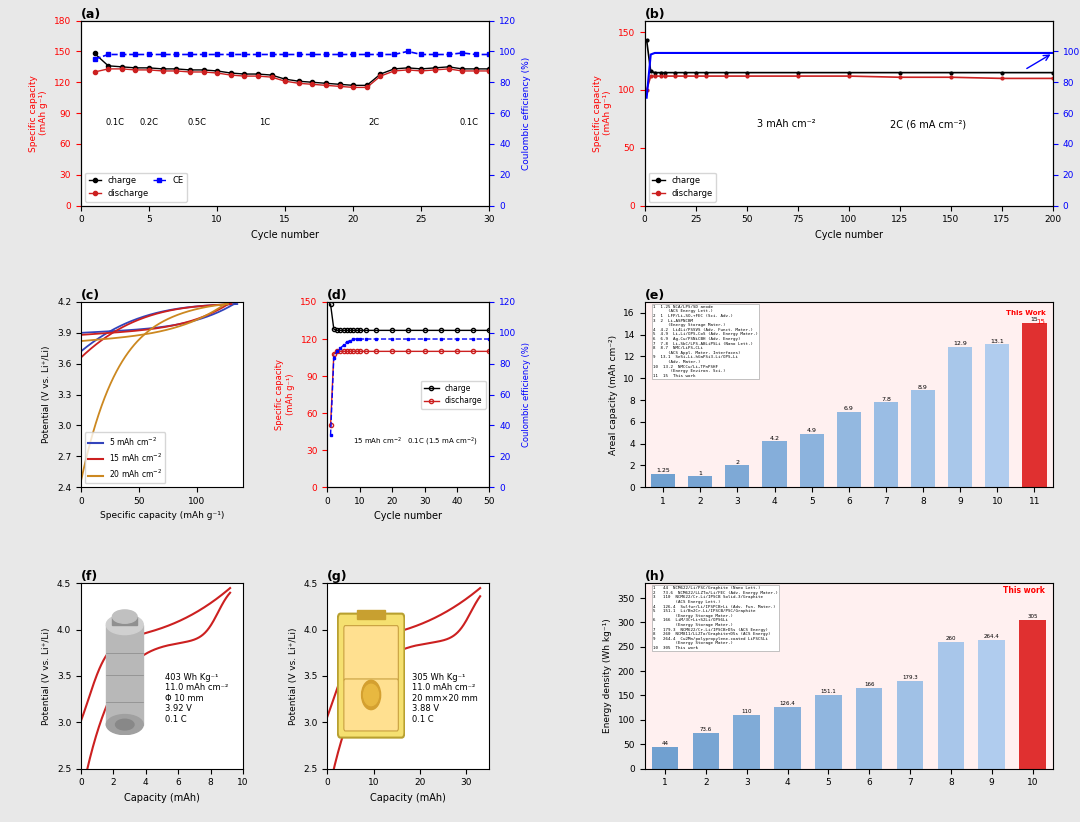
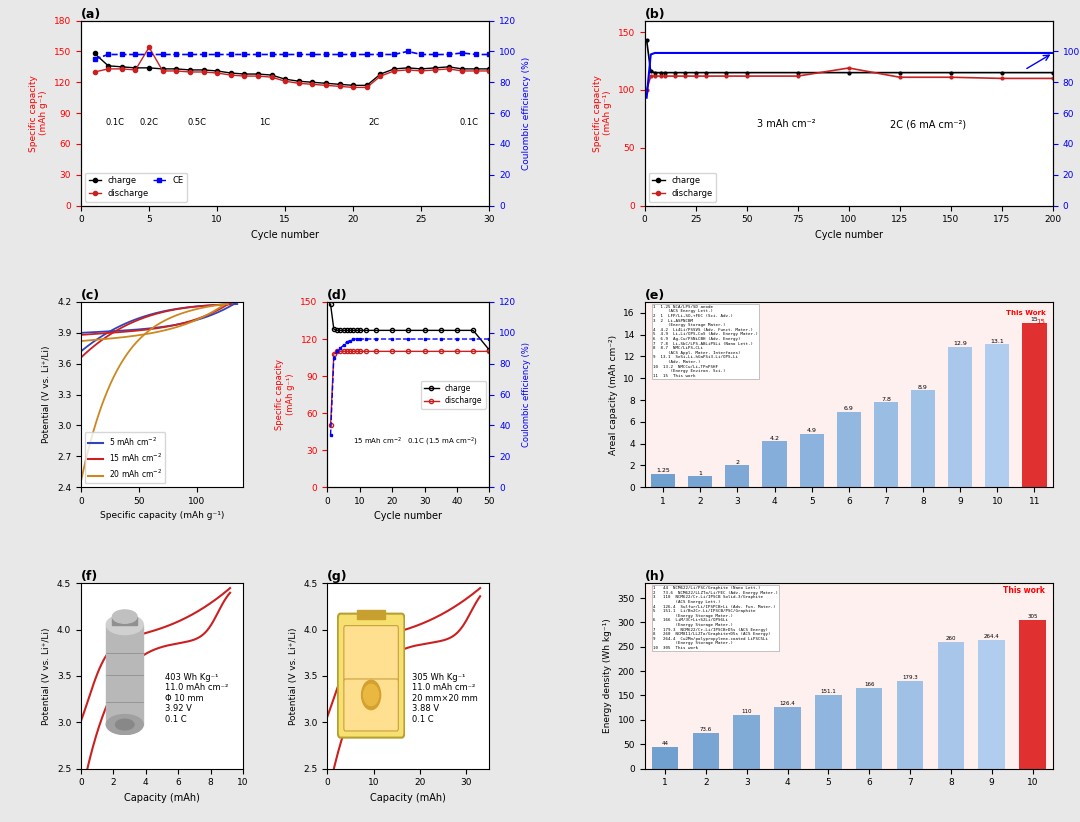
(a)/discharge/5: 132 -> 154
(b)/discharge/100: 112 -> 119
(d)/charge/50: 127 -> 111
